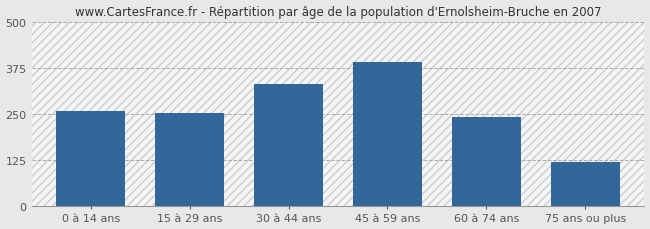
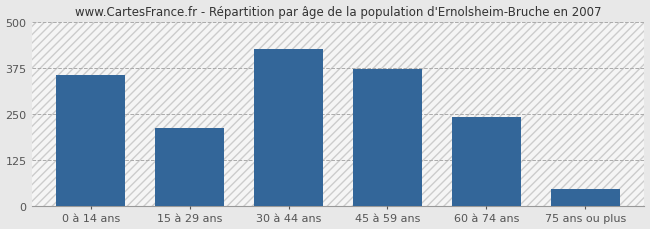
0 à 14 ans: 258 -> 355
15 à 29 ans: 252 -> 210
30 à 44 ans: 330 -> 425
45 à 59 ans: 390 -> 370
75 ans ou plus: 118 -> 45
